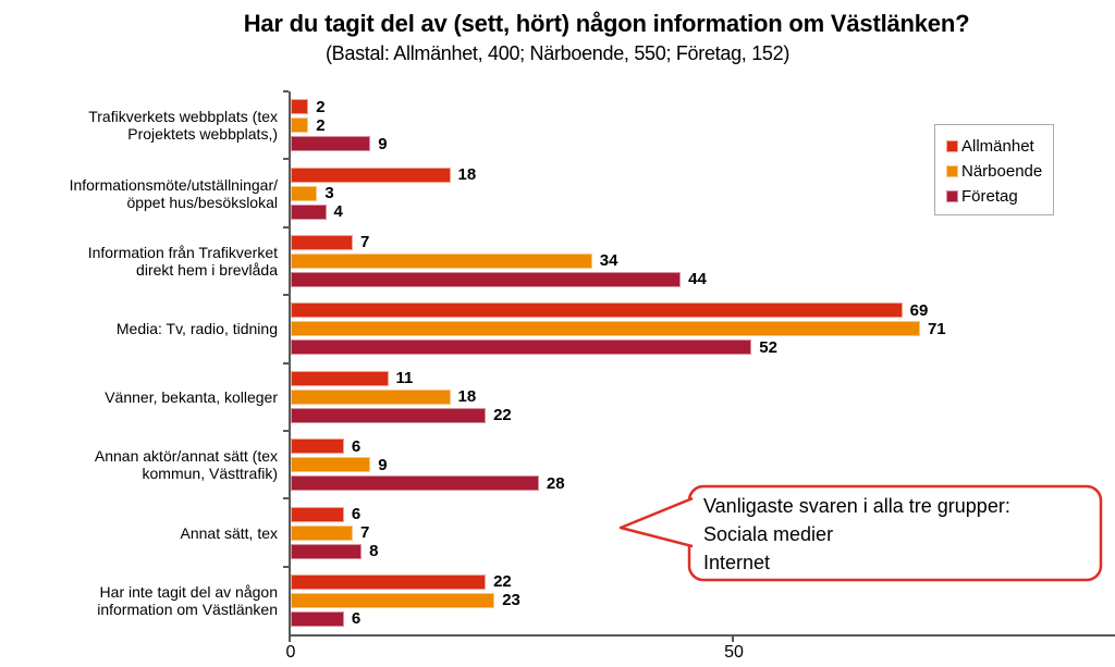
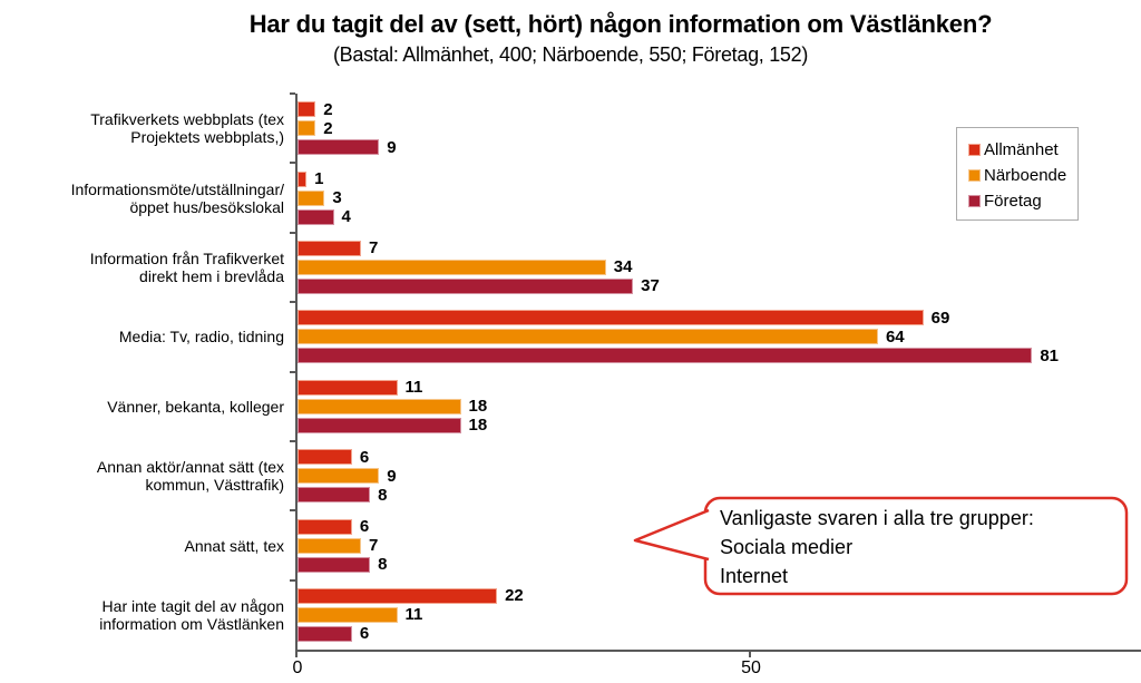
Allmänhet/Informationsmöte/utställningar/ öppet hus/besökslokal: 18 -> 1
Företag/Information från Trafikverket direkt hem i brevlåda: 44 -> 37
Närboende/Media: Tv, radio, tidning: 71 -> 64
Företag/Media: Tv, radio, tidning: 52 -> 81
Företag/Vänner, bekanta, kolleger: 22 -> 18
Företag/Annan aktör/annat sätt (tex kommun, Västtrafik): 28 -> 8
Närboende/Har inte tagit del av någon information om Västlänken: 23 -> 11
